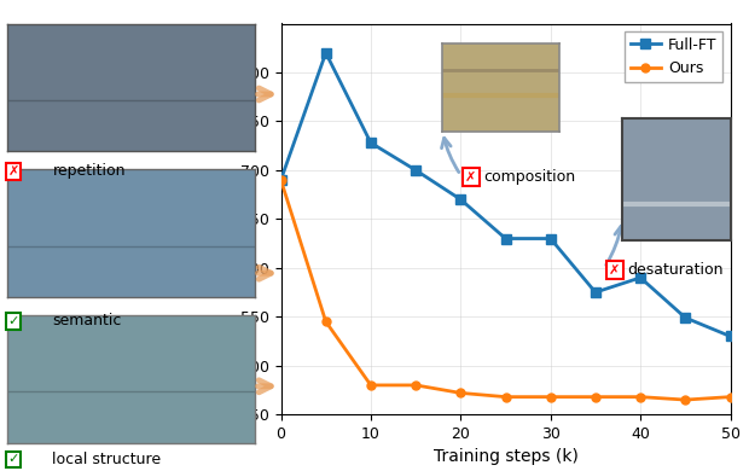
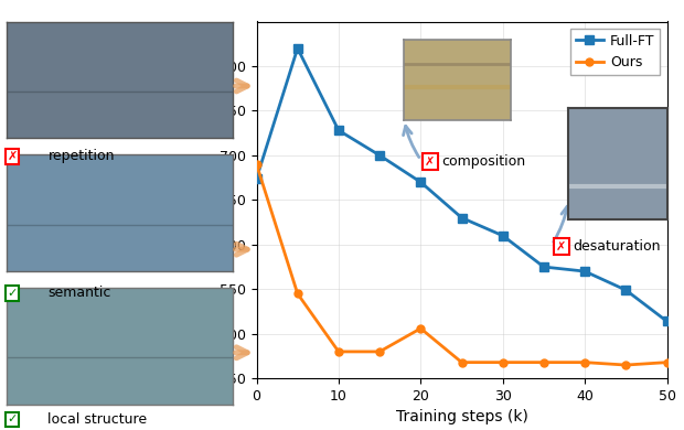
Full-FT/0: 690 -> 674
Ours/20: 472 -> 506
Full-FT/30: 630 -> 610
Full-FT/40: 590 -> 570
Full-FT/50: 530 -> 514
